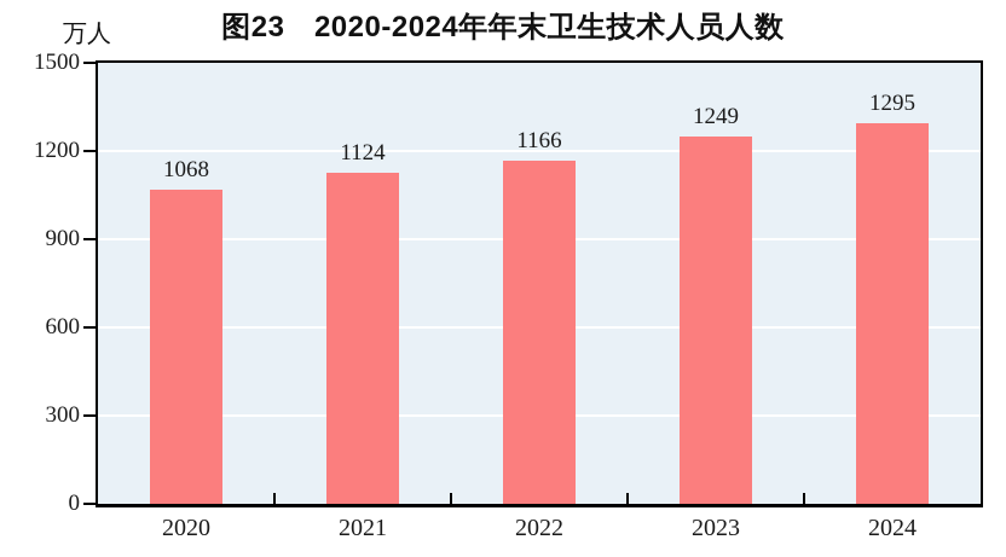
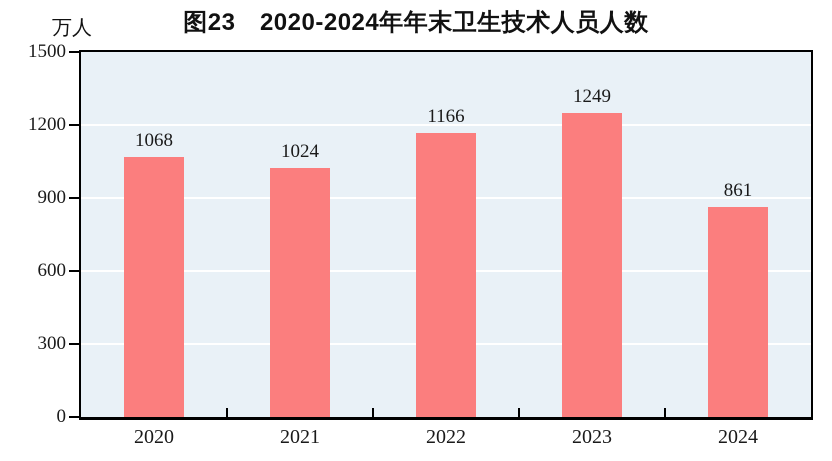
2021: 1124 -> 1024
2024: 1295 -> 861
